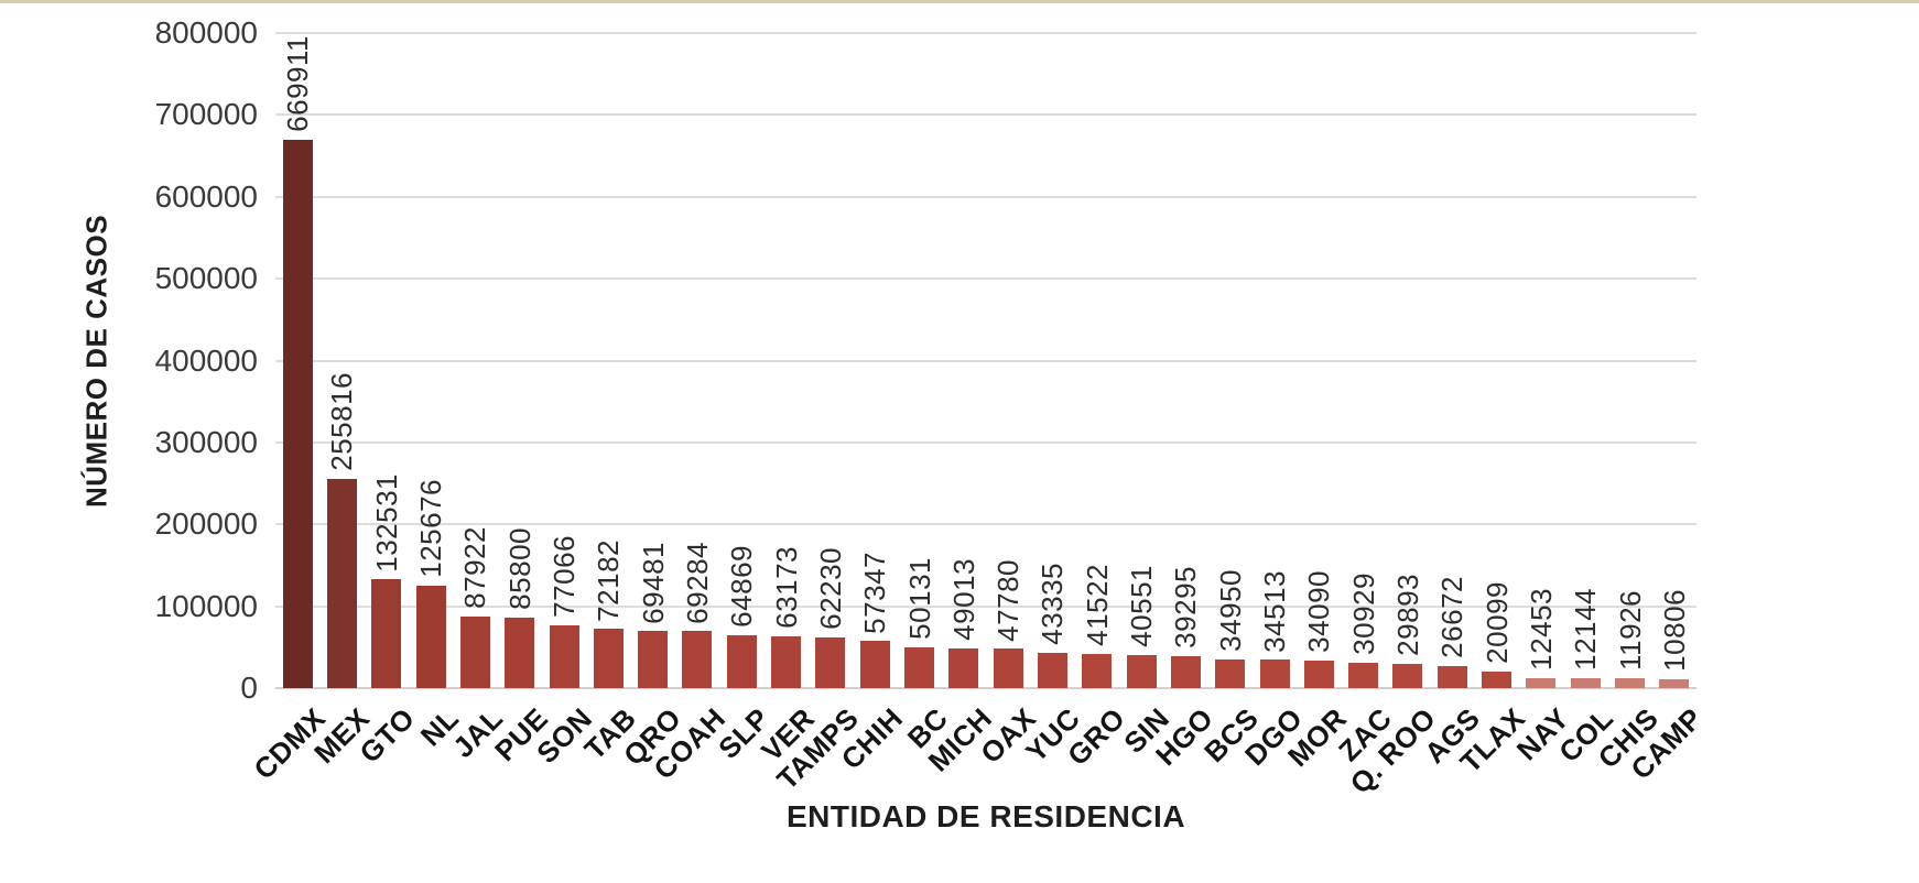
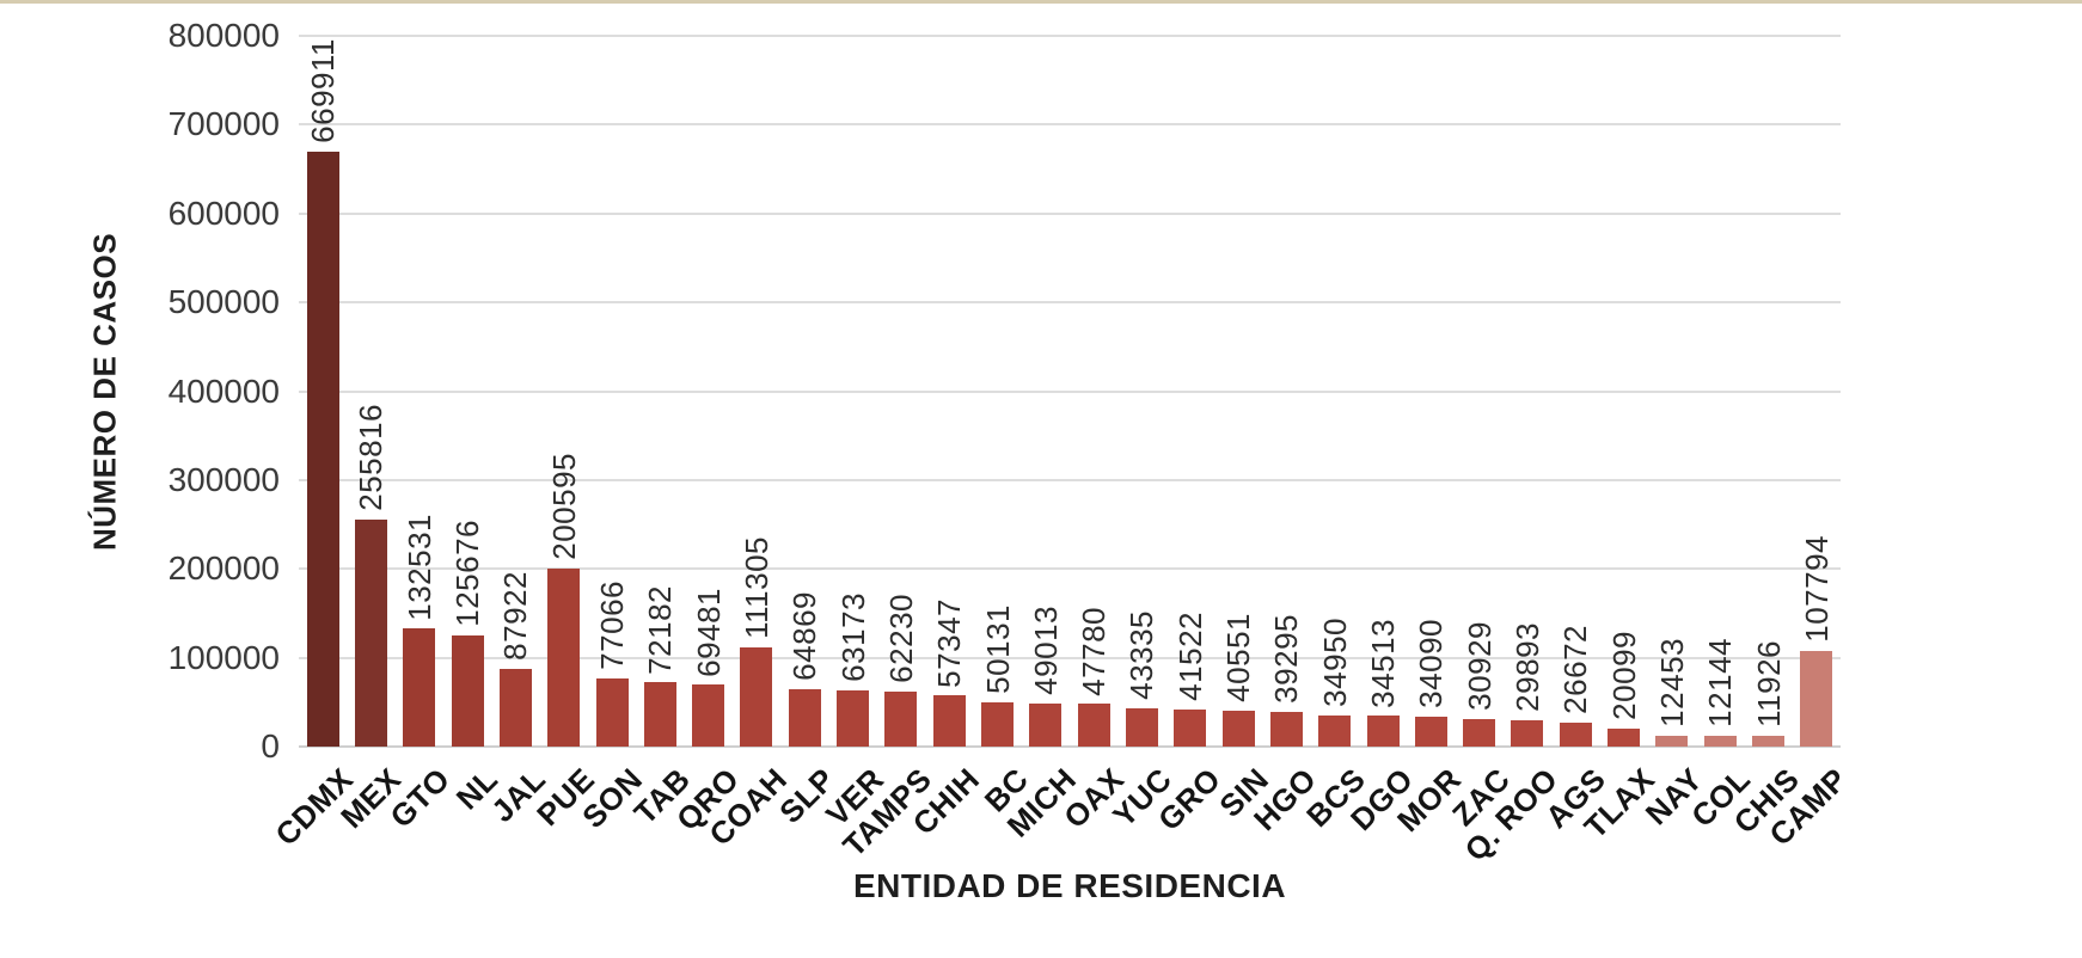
PUE: 85800 -> 200595
COAH: 69284 -> 111305
CAMP: 10806 -> 107794
